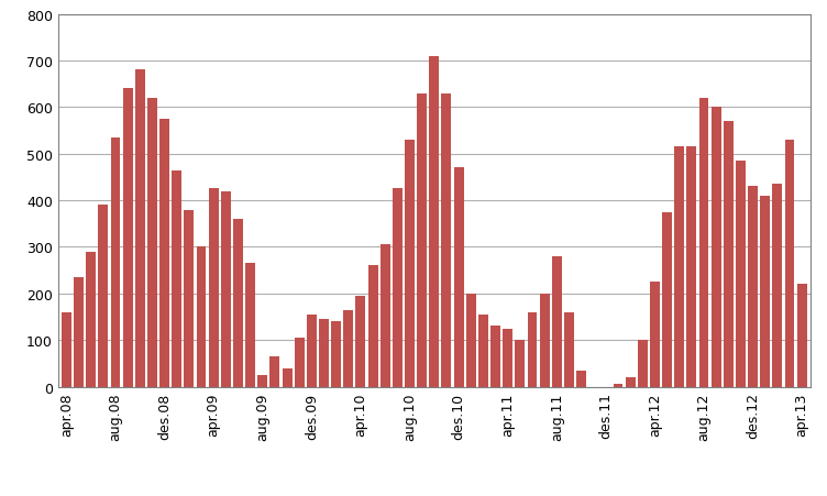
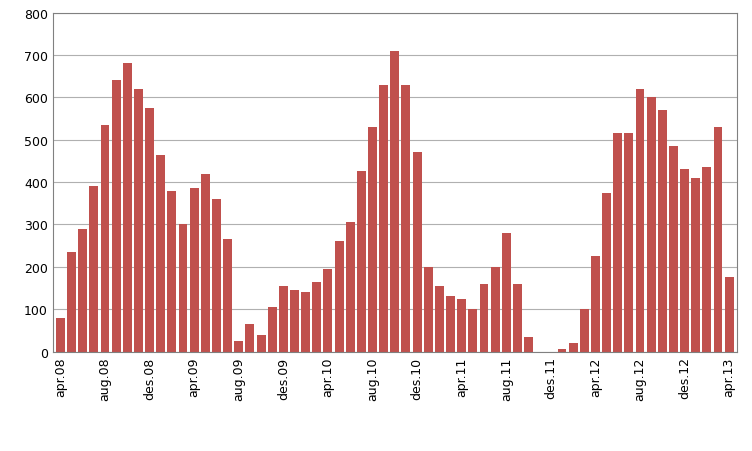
apr.08: 160 -> 80
apr.09: 425 -> 385
apr.13: 220 -> 175
